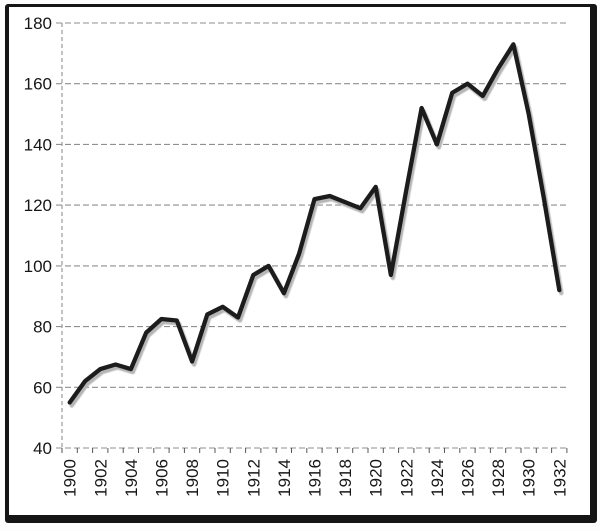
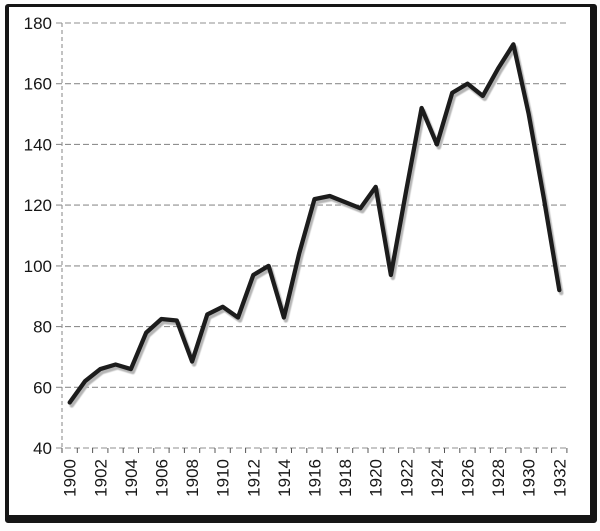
1914: 91 -> 83
